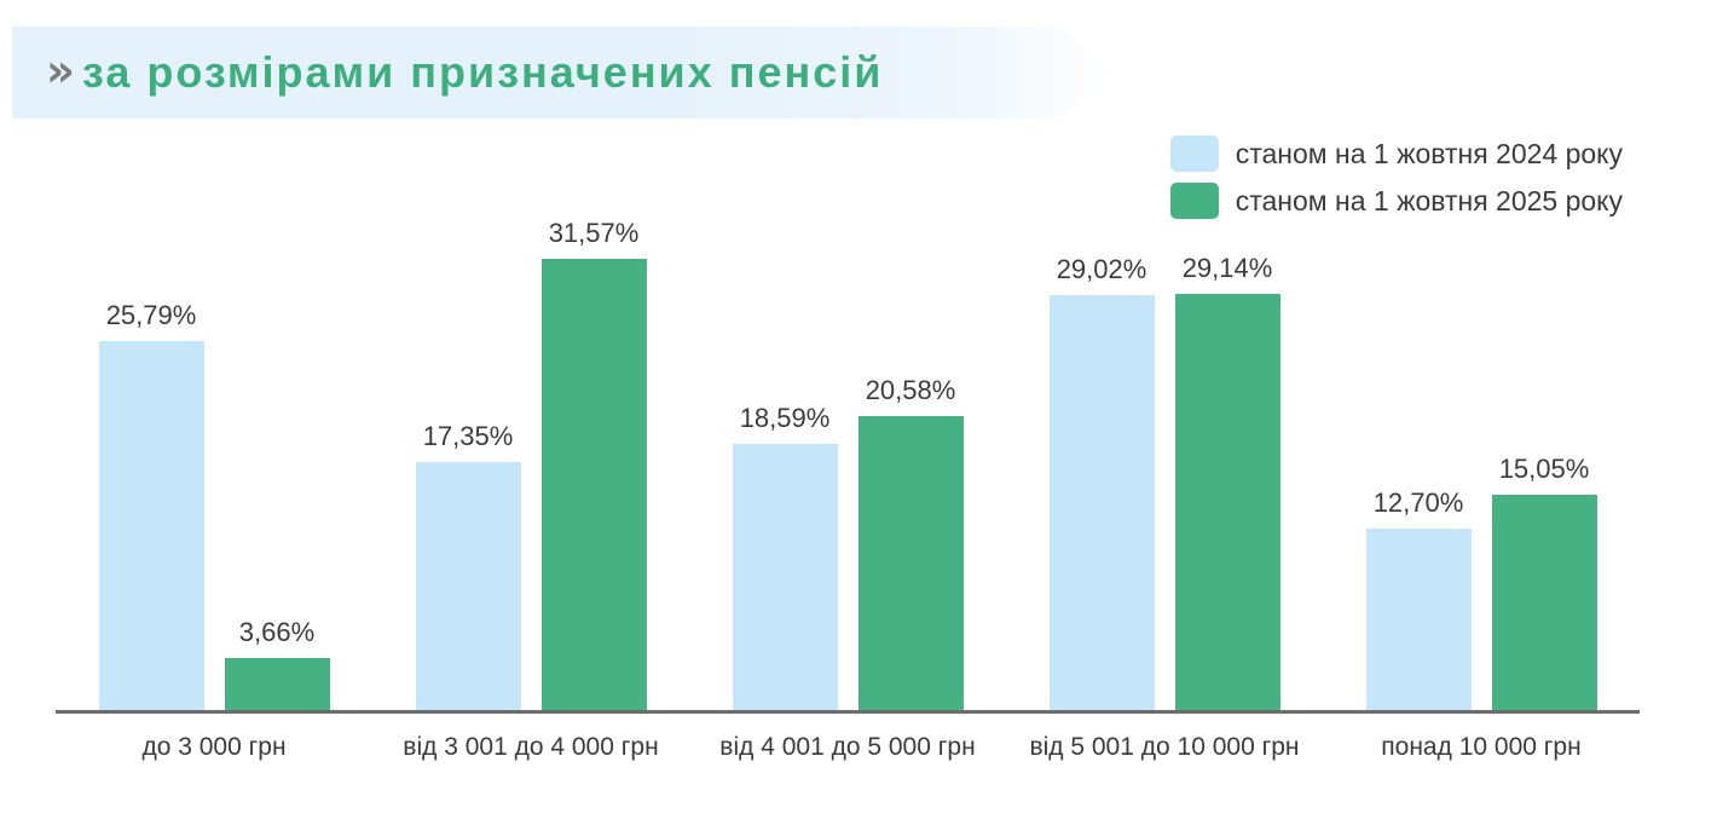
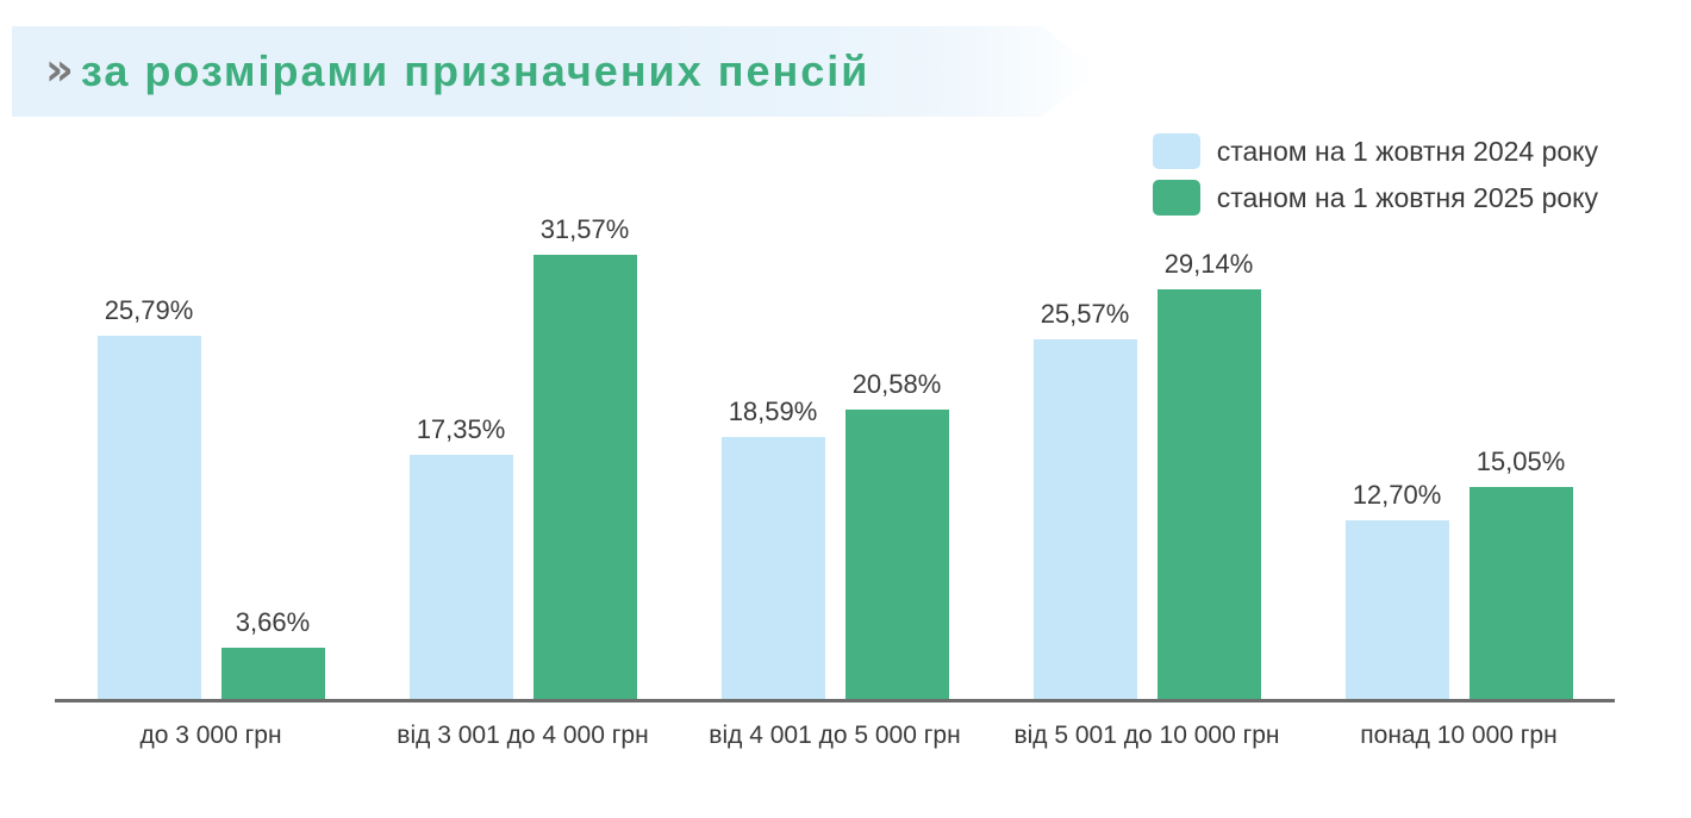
станом на 1 жовтня 2024 року/від 5 001 до 10 000 грн: 29,02% -> 25,57%
